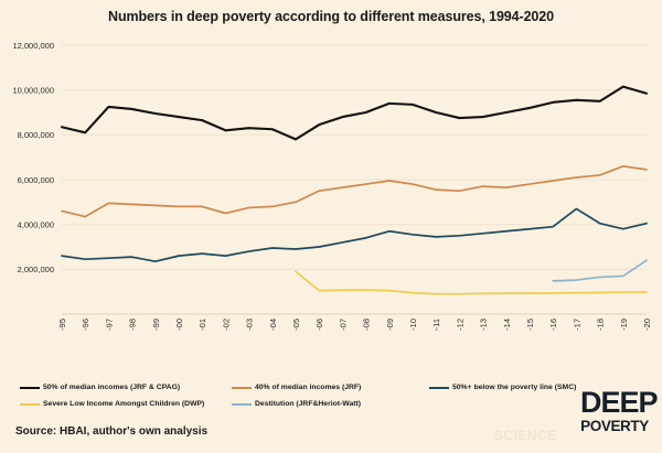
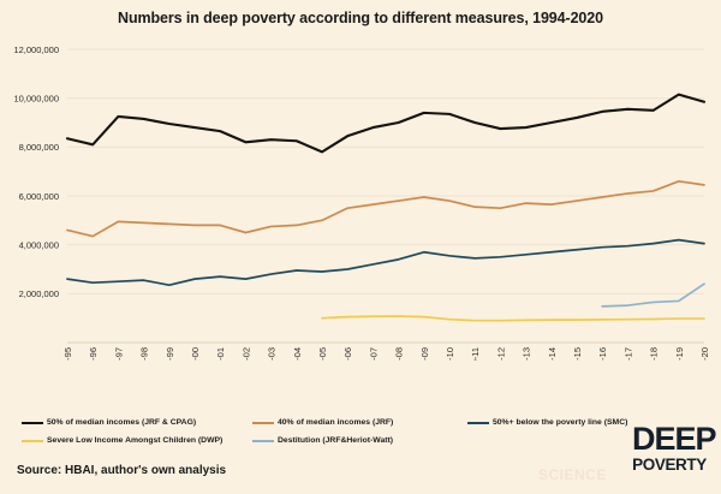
Severe Low Income Amongst Children (DWP)/2004-05: 1900000 -> 1000000
50%+ below the poverty line (SMC)/2016-17: 4700000 -> 4000000
50%+ below the poverty line (SMC)/2018-19: 3800000 -> 4200000
